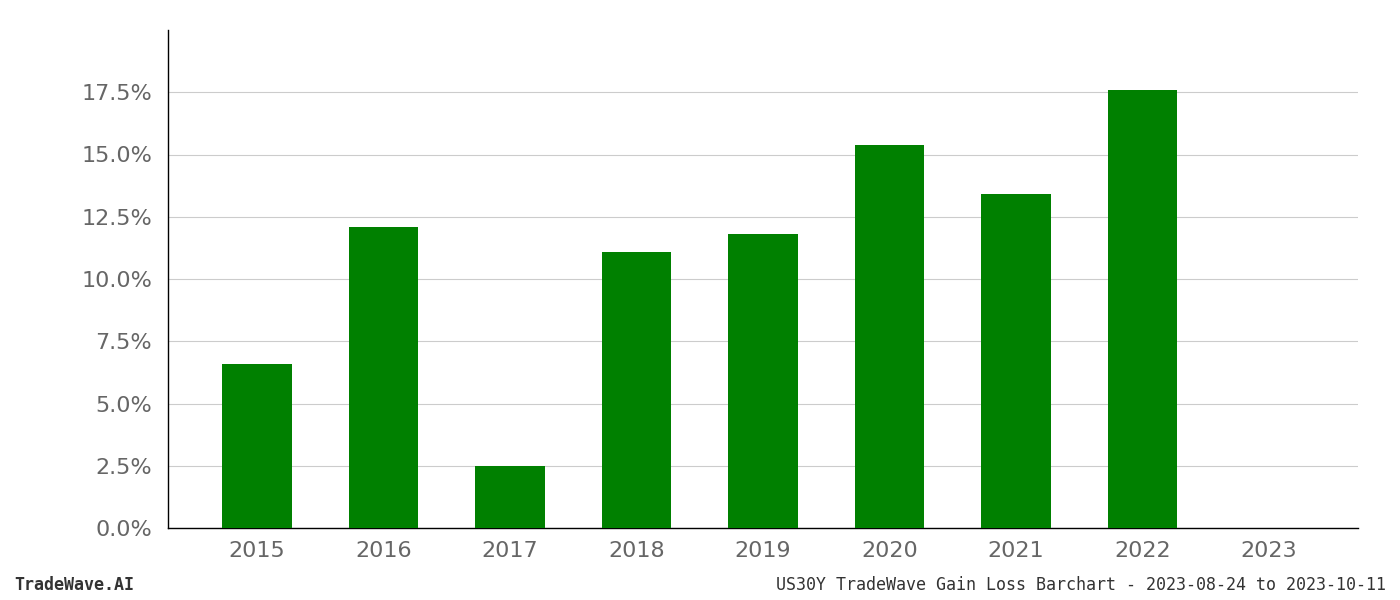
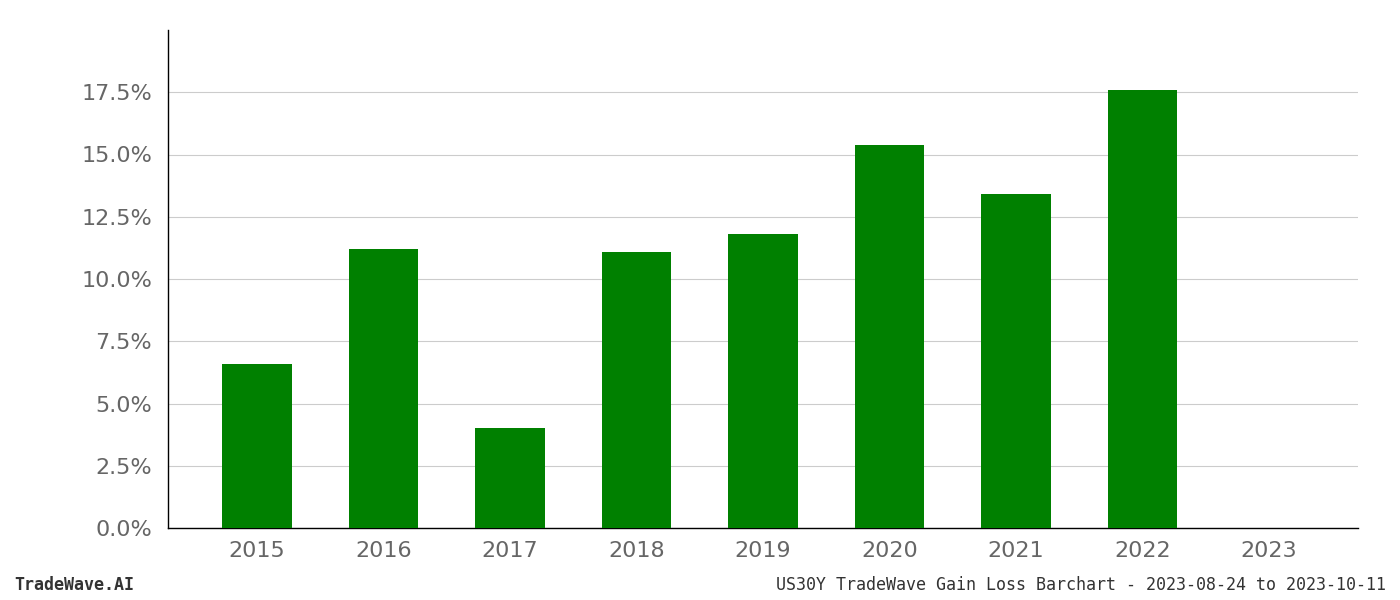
2016: 12.1% -> 11.2%
2017: 2.5% -> 4.0%
